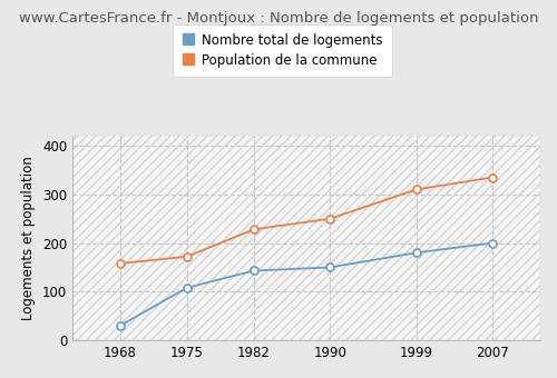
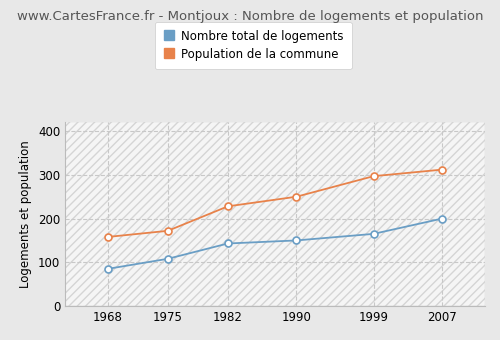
Nombre total de logements/1968: 30 -> 85
Nombre total de logements/1999: 180 -> 165
Population de la commune/1999: 310 -> 297
Population de la commune/2007: 335 -> 312
